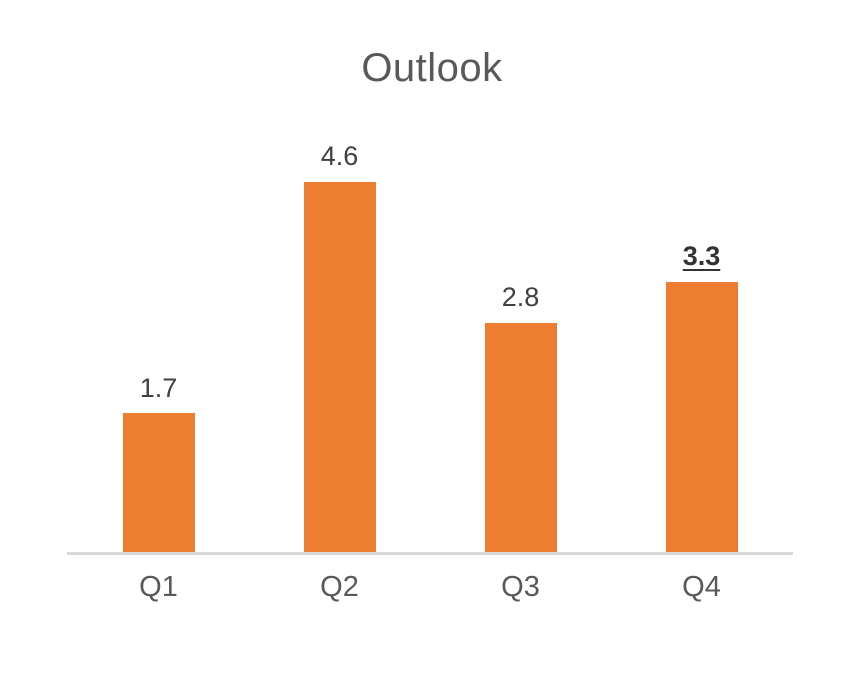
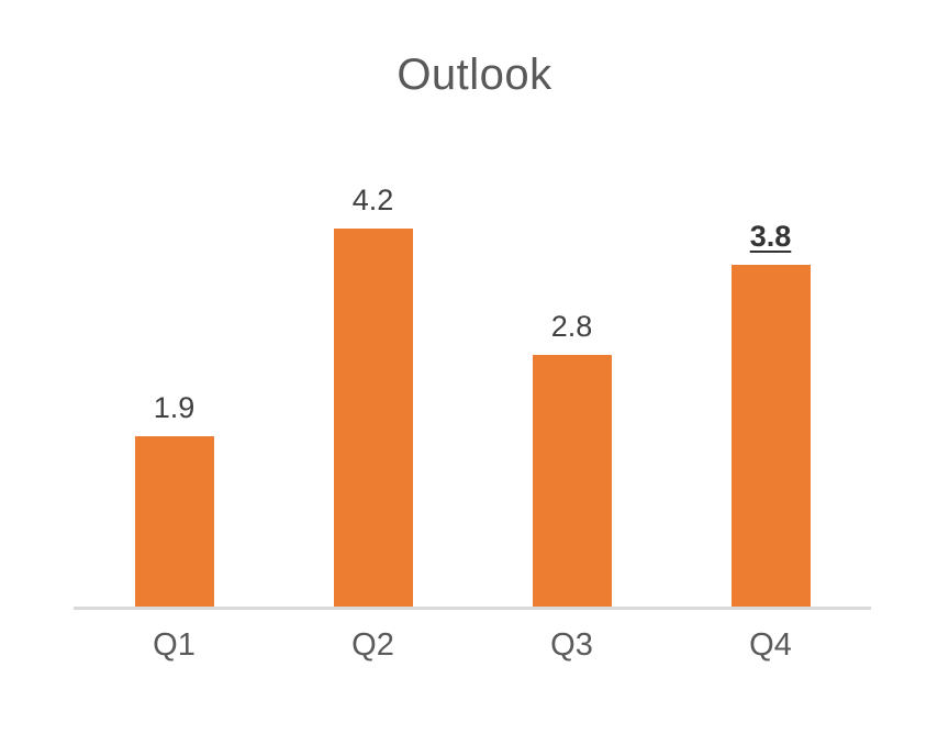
Q1: 1.7 -> 1.9
Q2: 4.6 -> 4.2
Q4: 3.3 -> 3.8
